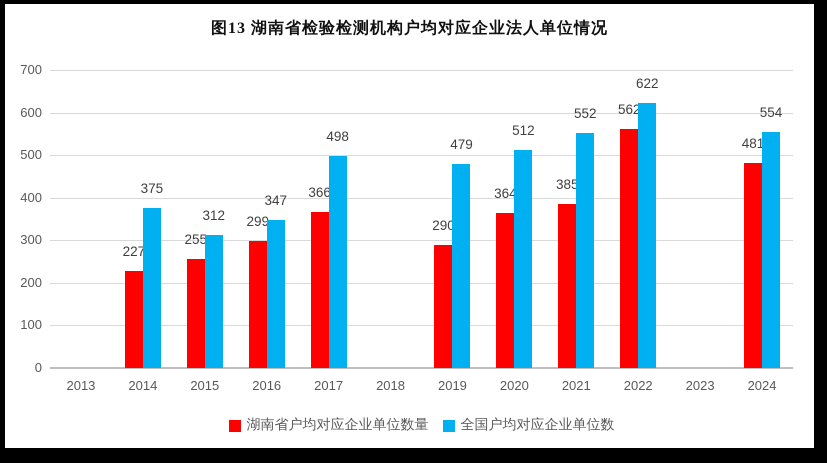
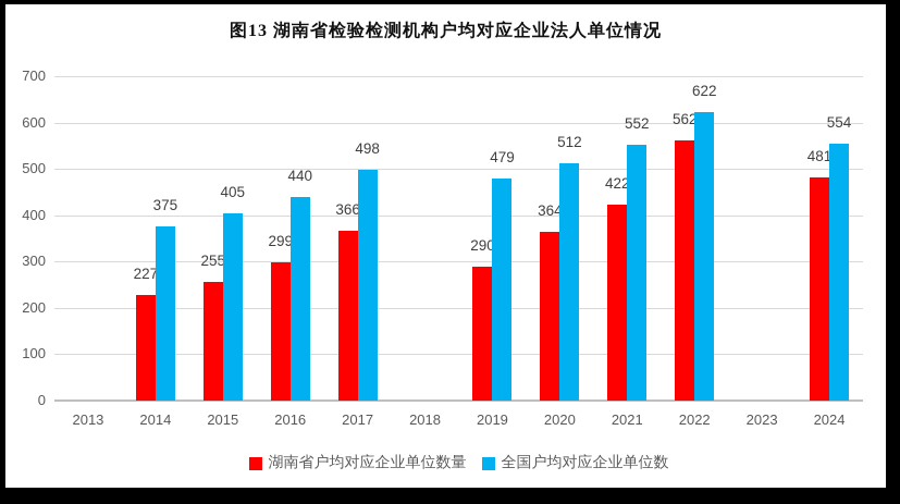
全国户均对应企业单位数/2015: 312 -> 405
全国户均对应企业单位数/2016: 347 -> 440
湖南省户均对应企业单位数量/2021: 385 -> 422
